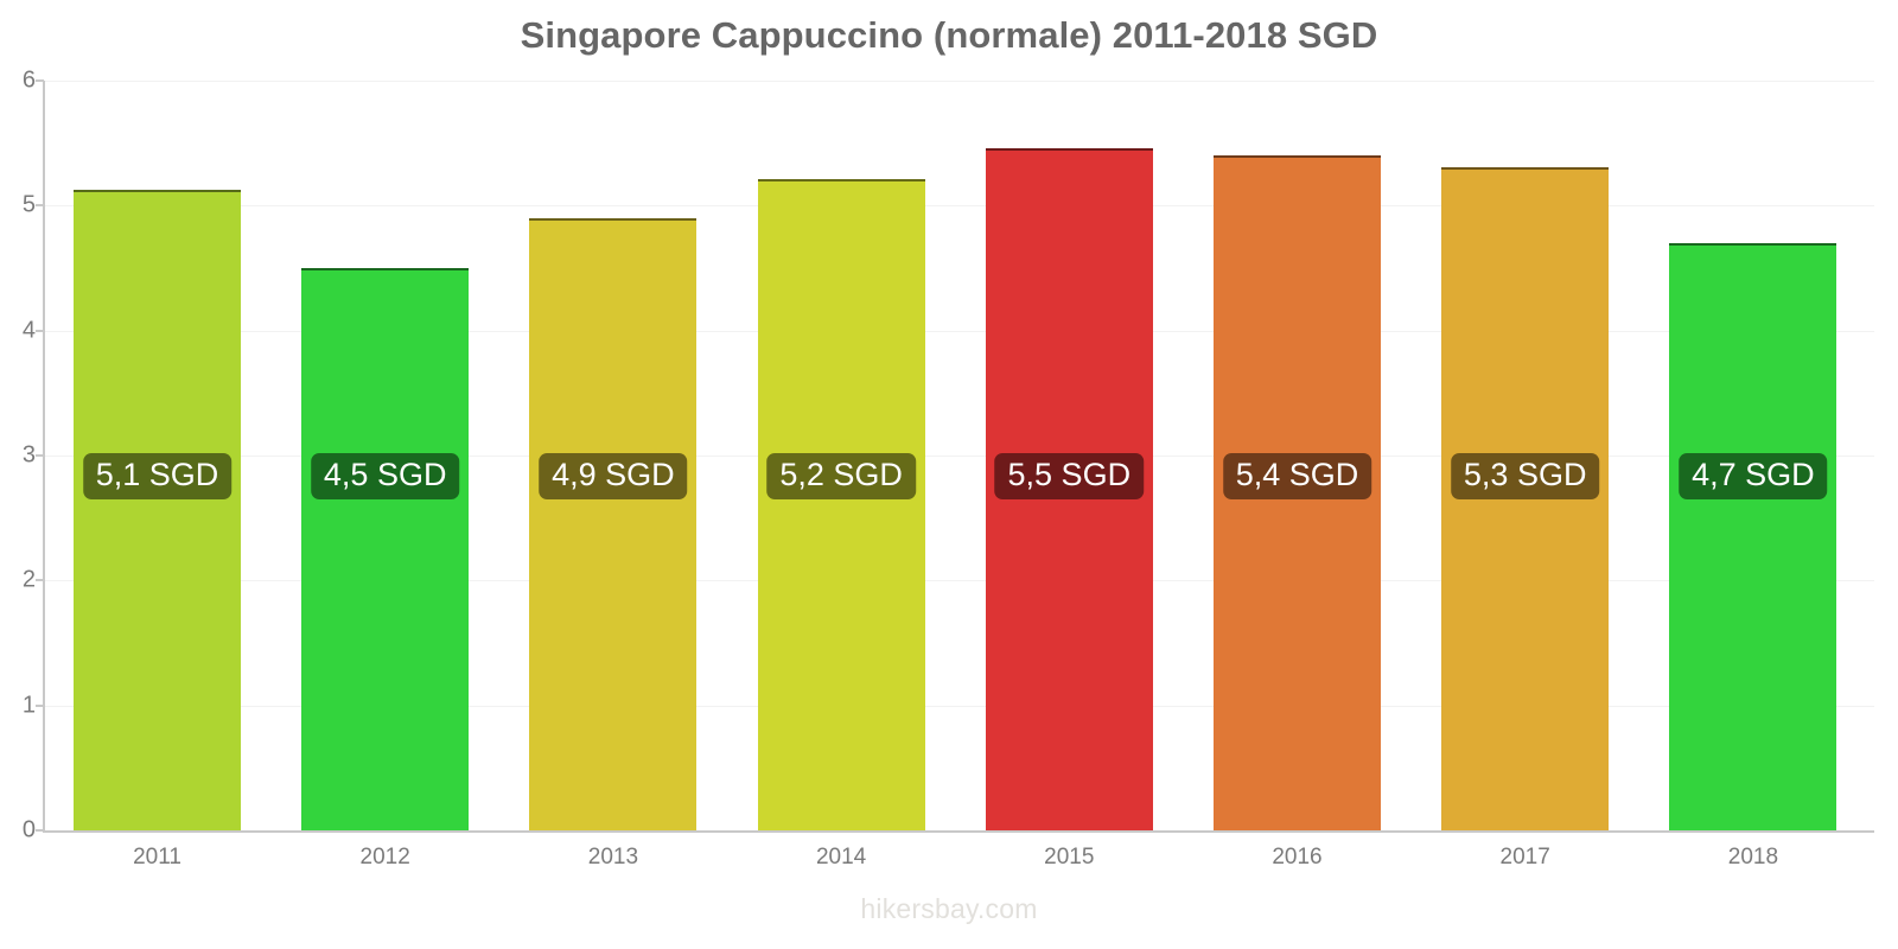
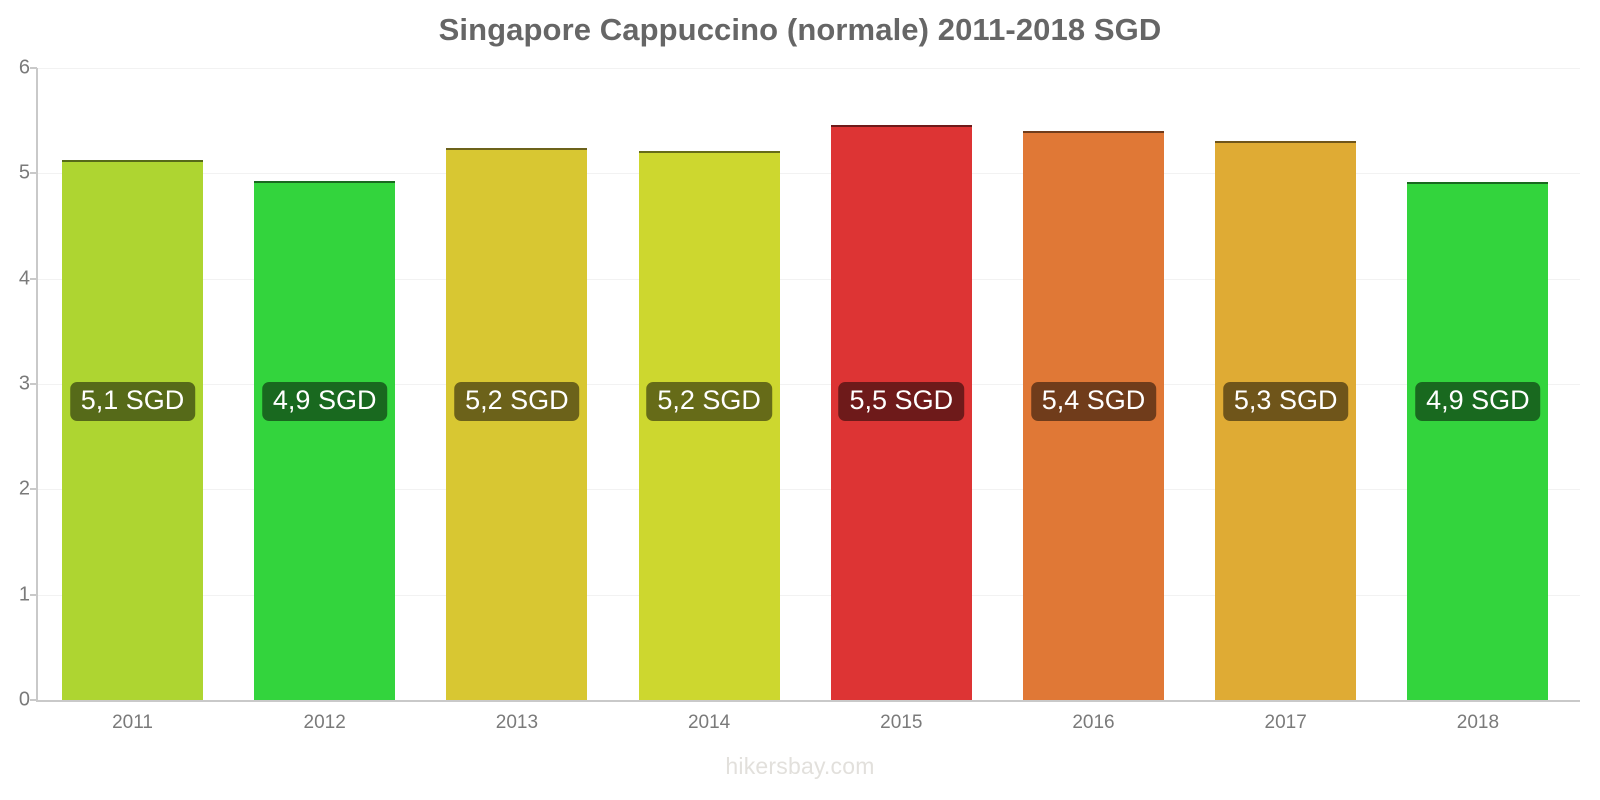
2012: 4,5 -> 4,9
2013: 4,9 -> 5,2
2018: 4,7 -> 4,9
